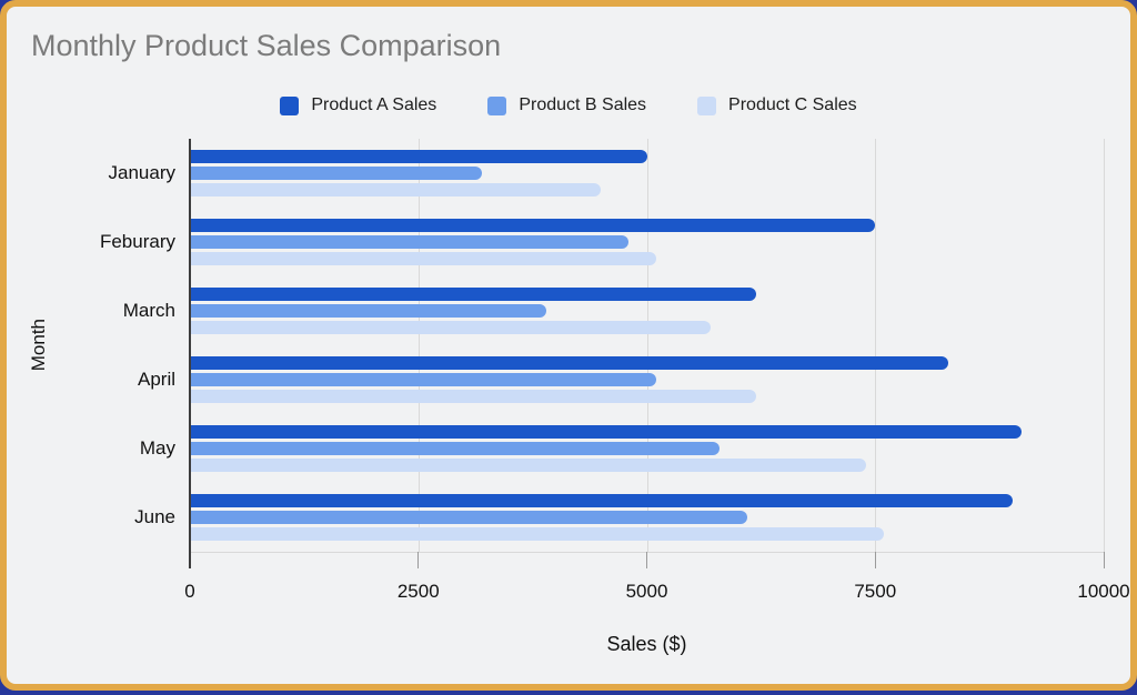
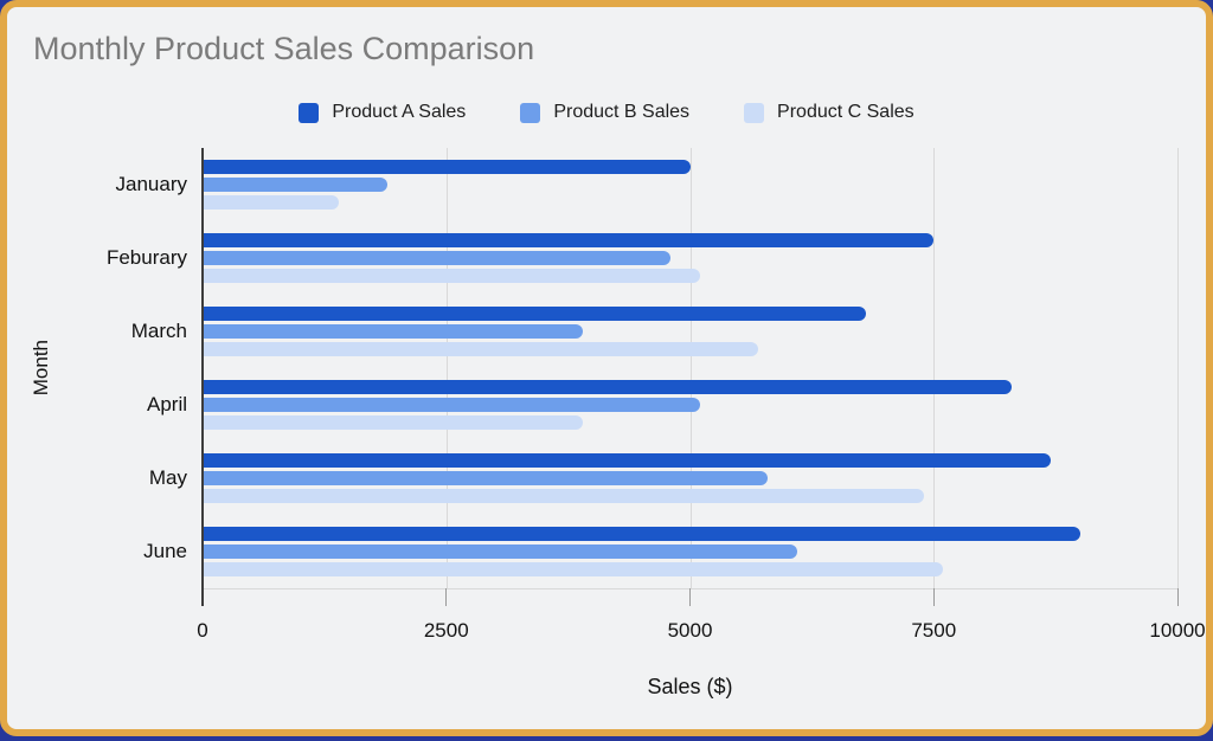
Product B Sales/January: 3200 -> 1900
Product C Sales/January: 4500 -> 1400
Product A Sales/March: 6200 -> 6800
Product C Sales/April: 6200 -> 3900
Product A Sales/May: 9100 -> 8700
